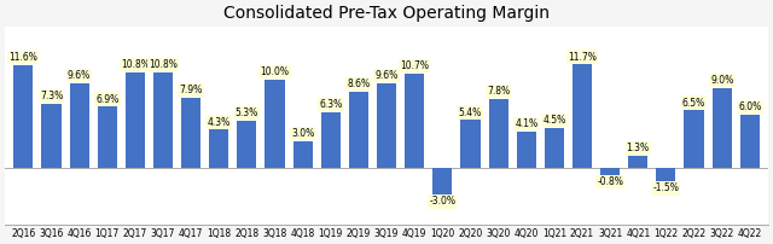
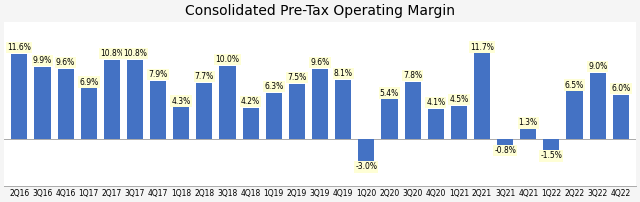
3Q16: 7.3% -> 9.9%
2Q18: 5.3% -> 7.7%
4Q18: 3.0% -> 4.2%
2Q19: 8.6% -> 7.5%
4Q19: 10.7% -> 8.1%
